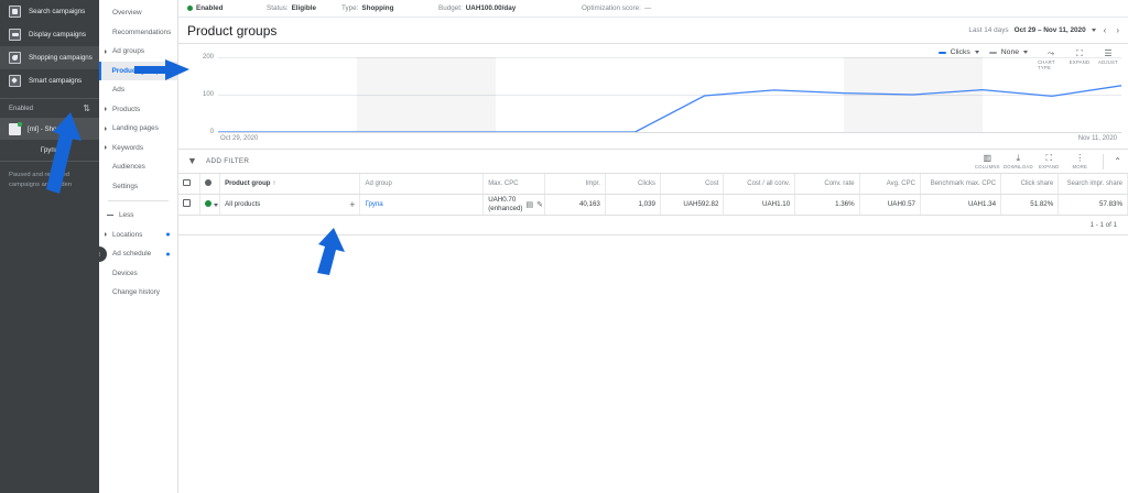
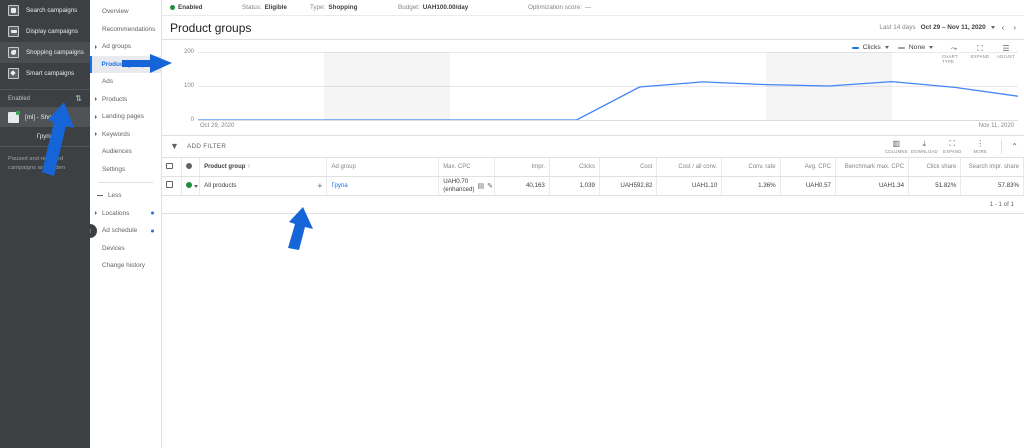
Nov 11, 2020: 120 -> 70
